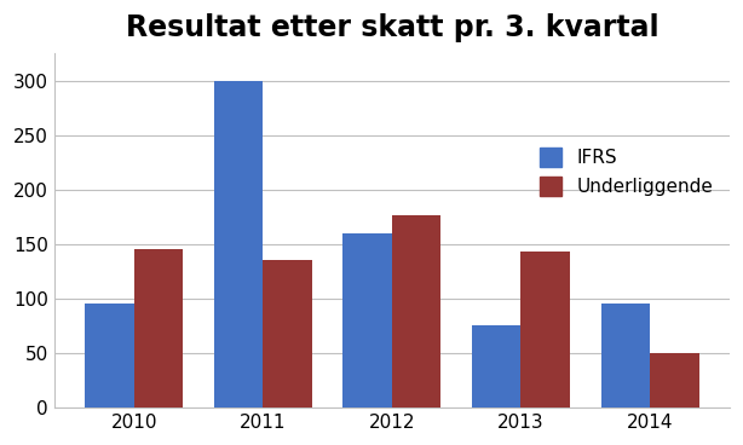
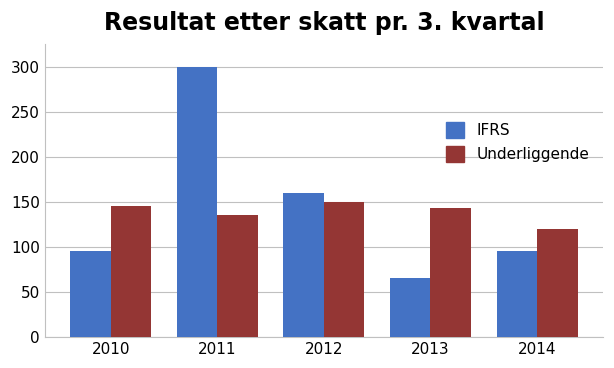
Underliggende/2012: 176 -> 150
IFRS/2013: 76 -> 65
Underliggende/2014: 50 -> 120
